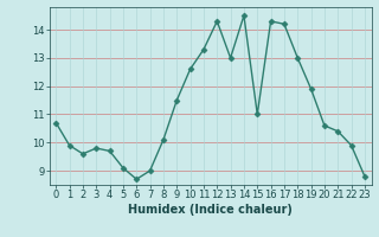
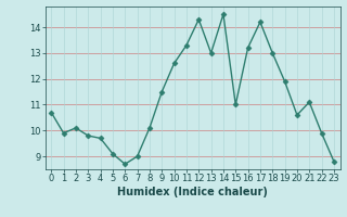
2: 9.6 -> 10.1
16: 14.3 -> 13.2
21: 10.4 -> 11.1
